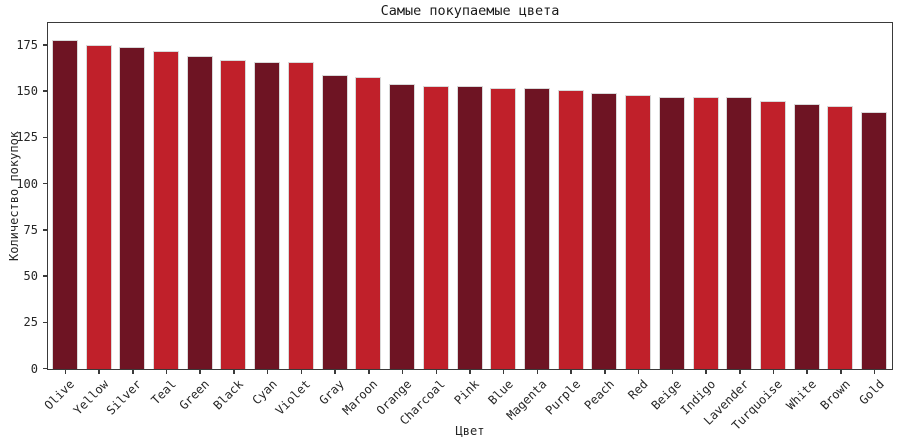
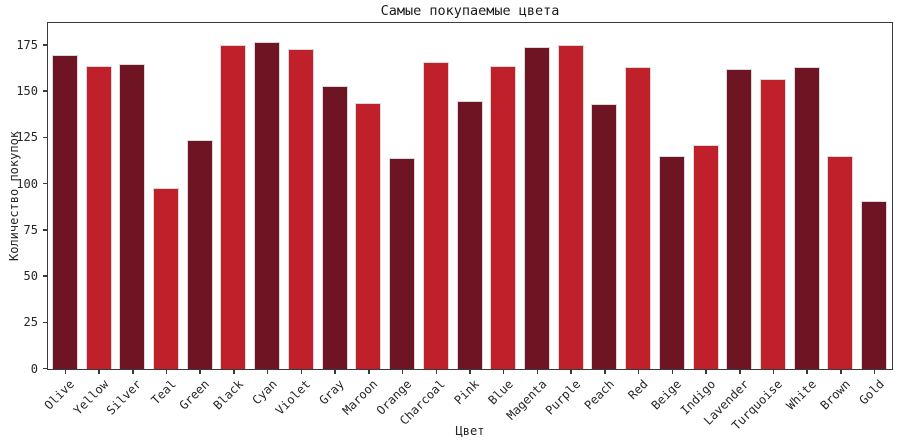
Olive: 178 -> 170
Yellow: 175 -> 164
Silver: 174 -> 165
Teal: 172 -> 98
Green: 169 -> 124
Black: 167 -> 175
Cyan: 166 -> 177
Violet: 166 -> 173
Gray: 159 -> 153
Maroon: 158 -> 144
Orange: 154 -> 114
Charcoal: 153 -> 166
Pink: 153 -> 145
Blue: 152 -> 164
Magenta: 152 -> 174
Purple: 151 -> 175
Peach: 149 -> 143
Red: 148 -> 163
Beige: 147 -> 115
Indigo: 147 -> 121
Lavender: 147 -> 162
Turquoise: 145 -> 157
White: 143 -> 163
Brown: 142 -> 115
Gold: 139 -> 91
